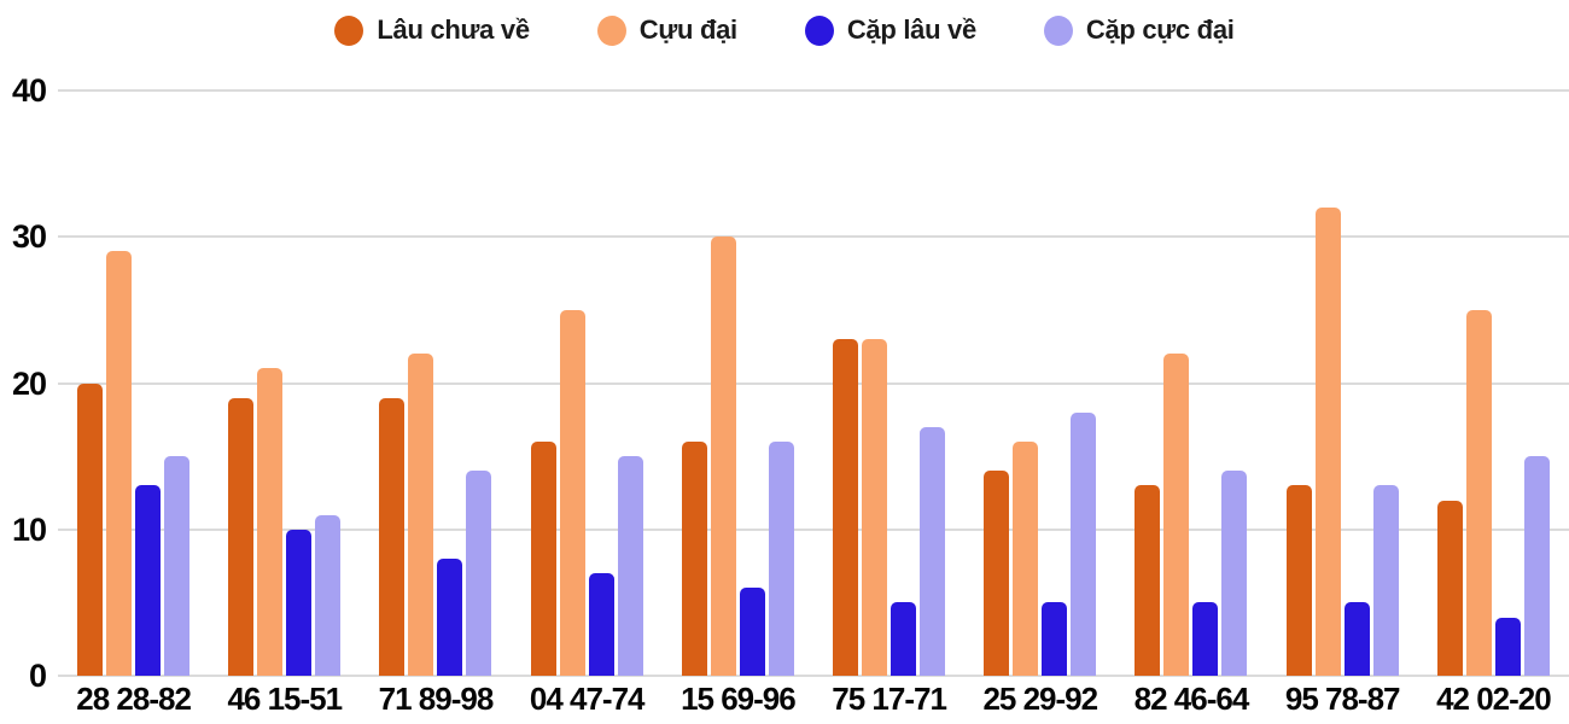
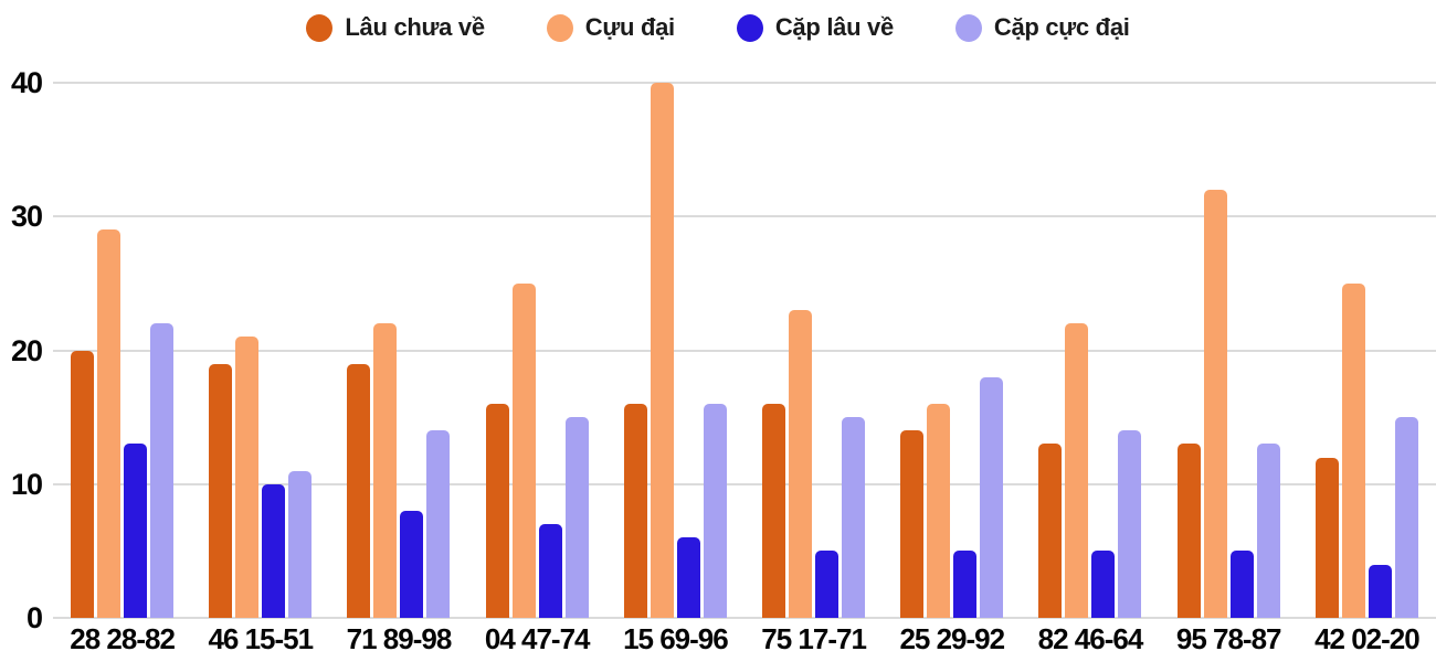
Cặp cực đại/28 28-82: 15 -> 22
Cựu đại/15 69-96: 30 -> 40
Lâu chưa về/75 17-71: 23 -> 16
Cặp cực đại/75 17-71: 17 -> 15
